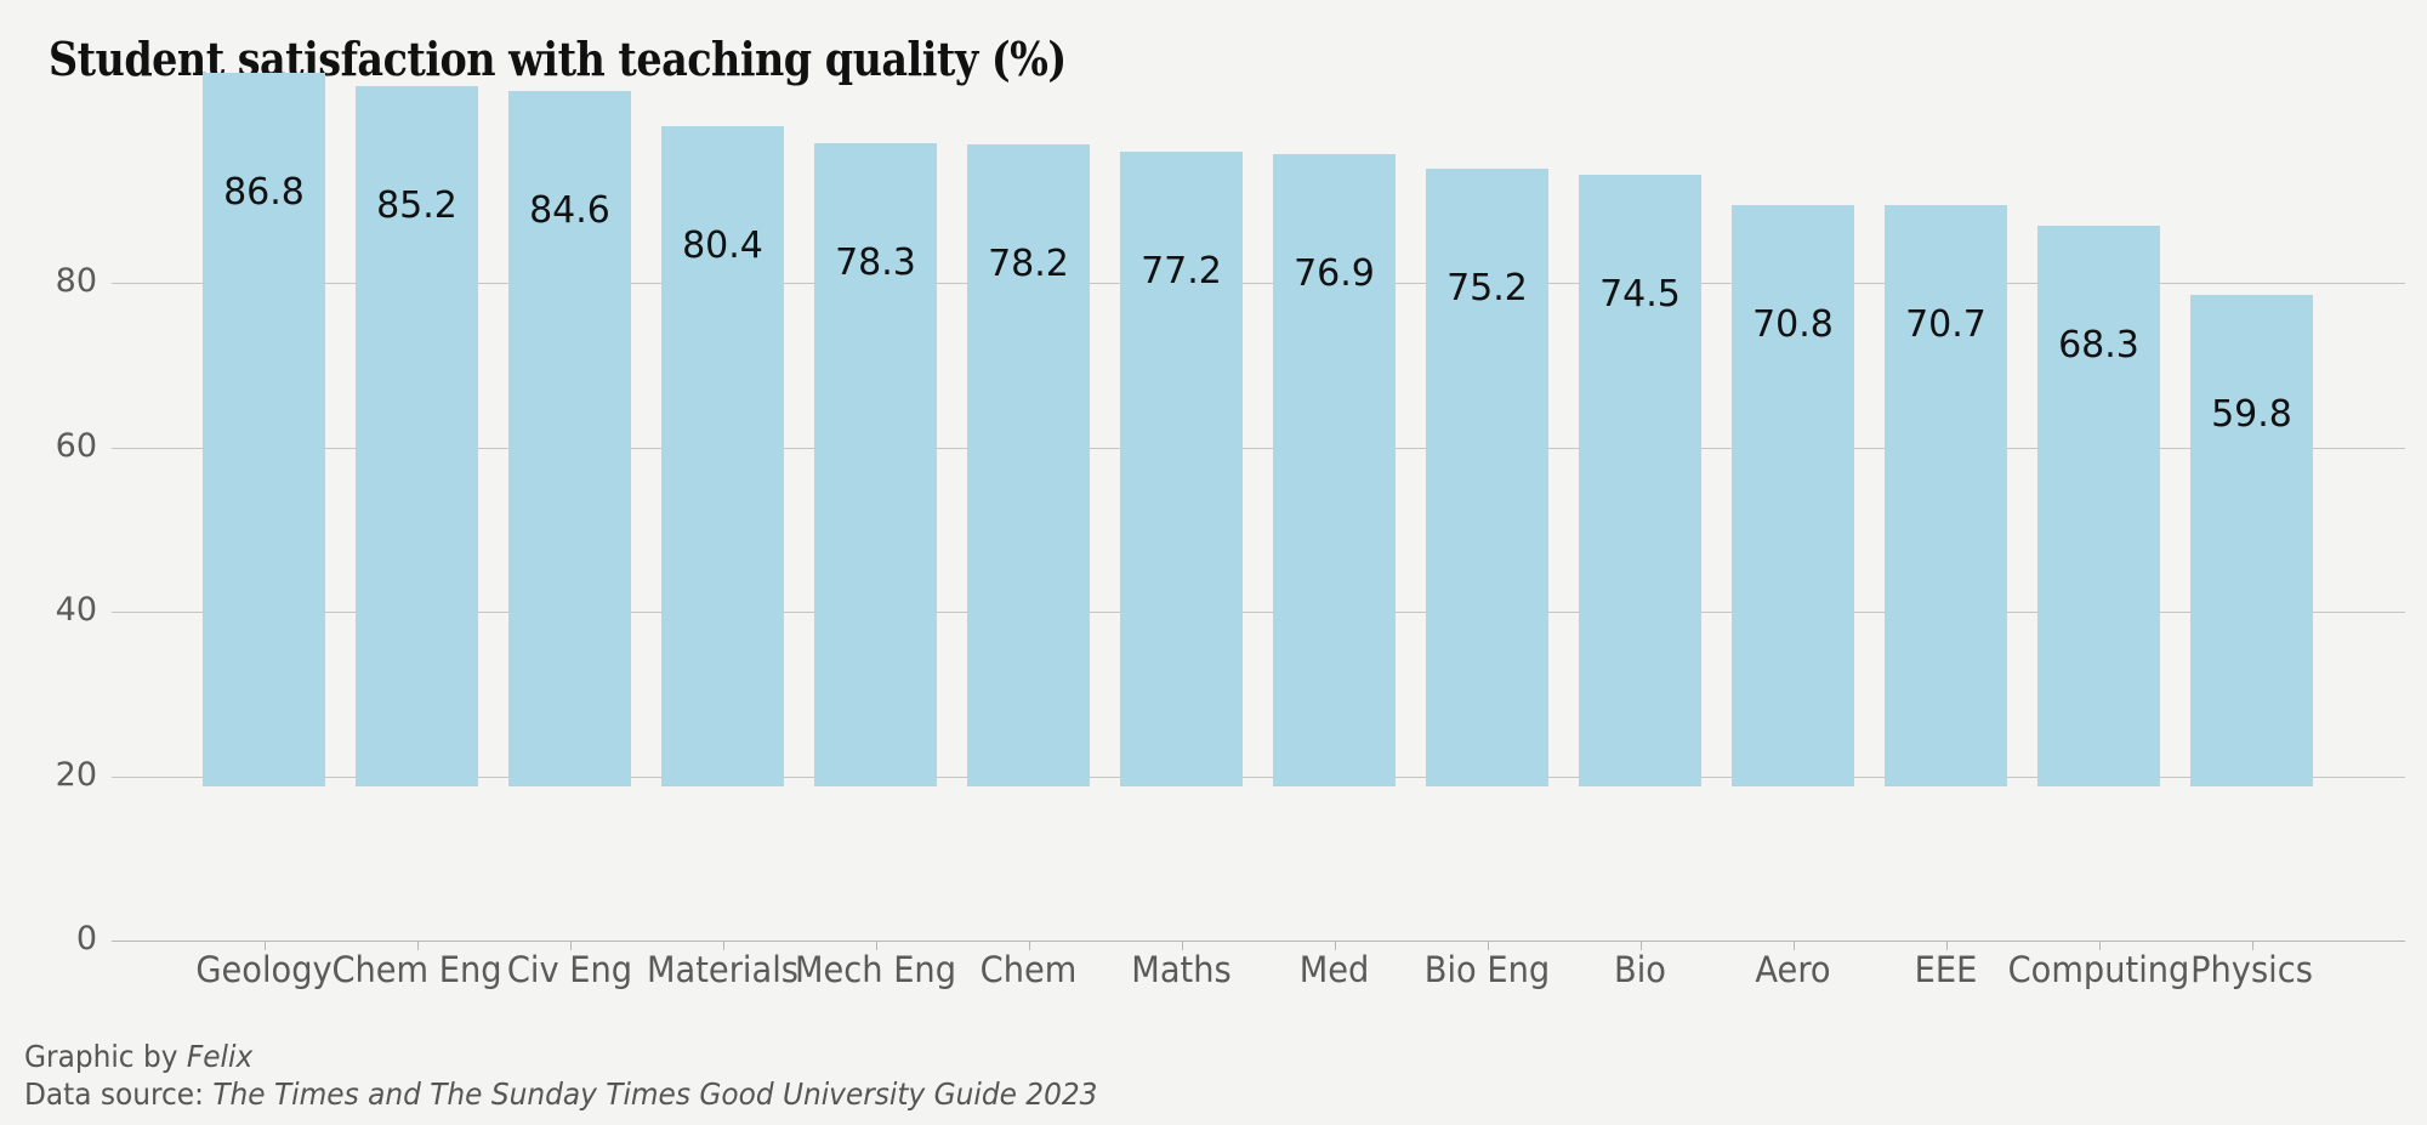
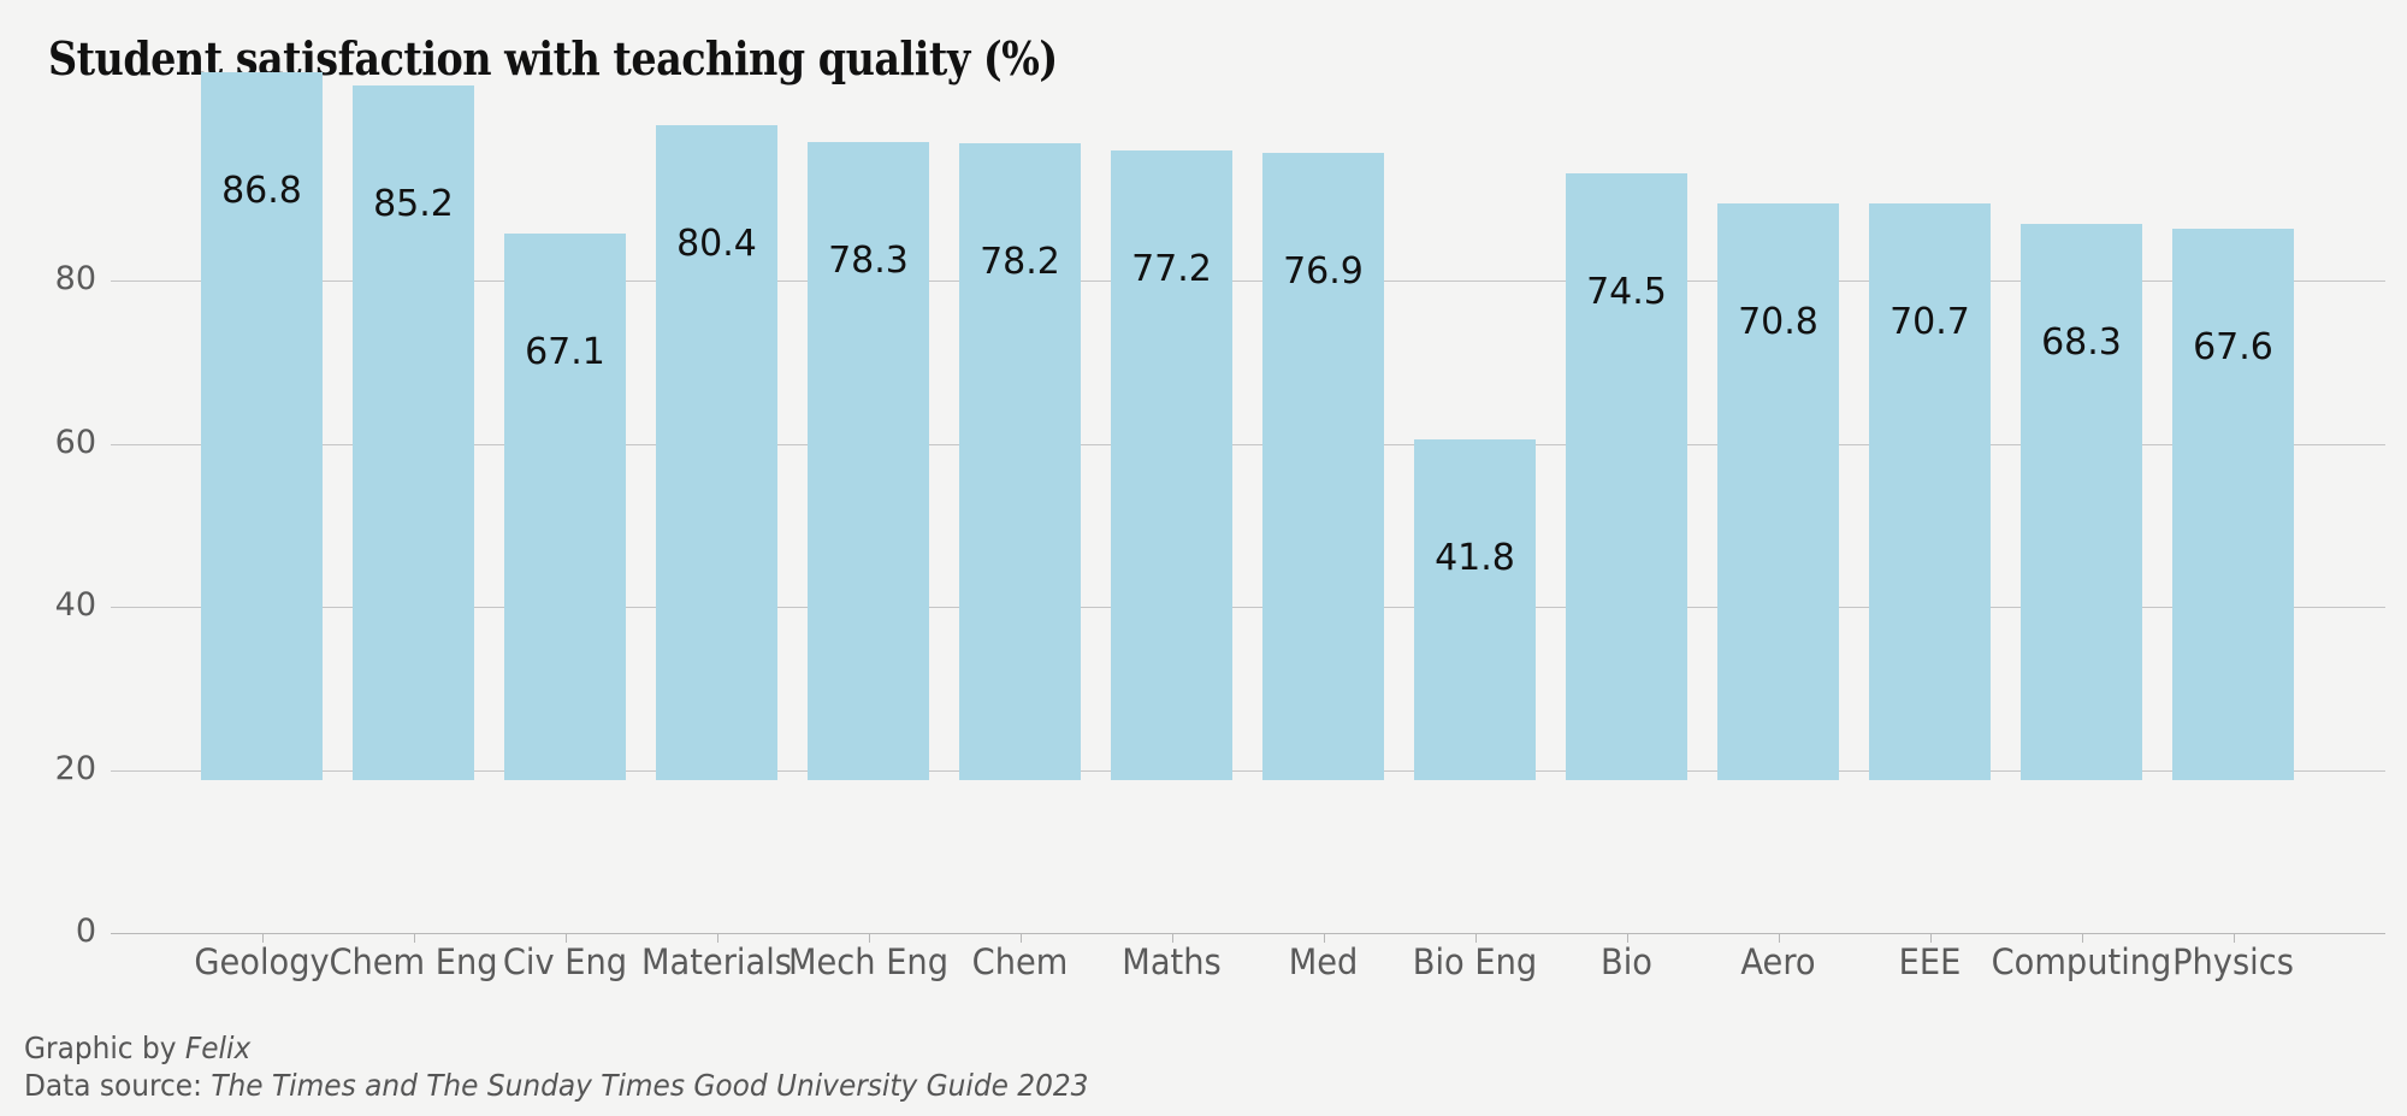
Civ Eng: 84.6 -> 67.1
Bio Eng: 75.2 -> 41.8
Physics: 59.8 -> 67.6
